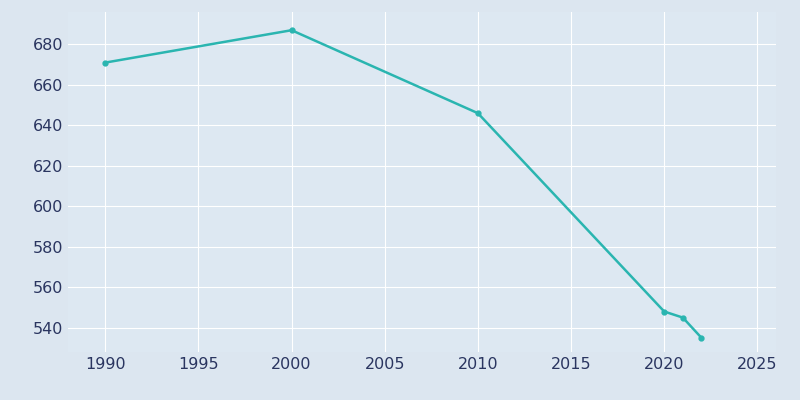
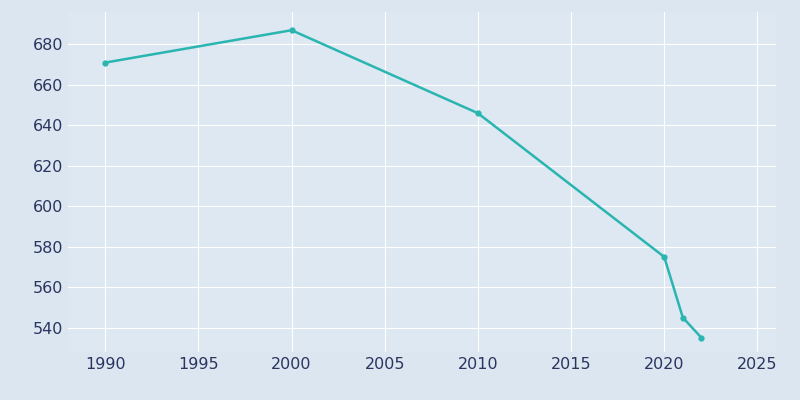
2020: 548 -> 575
